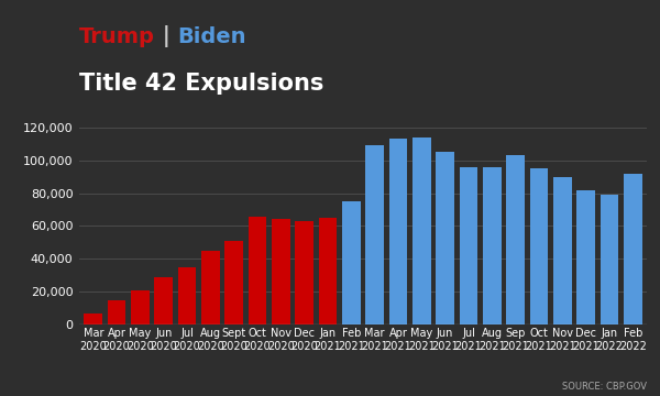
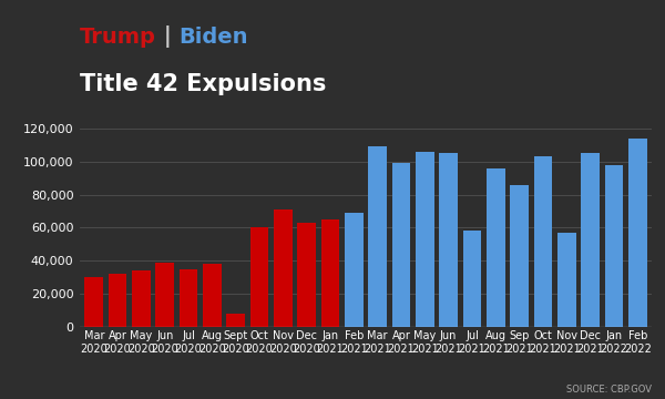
Mar 2020: 7,000 -> 30,000
Apr 2020: 15,000 -> 32,000
May 2020: 21,000 -> 34,000
Jun 2020: 29,000 -> 39,000
Aug 2020: 45,000 -> 38,000
Sept 2020: 51,000 -> 8,000
Oct 2020: 66,000 -> 60,000
Nov 2020: 64,000 -> 71,000
Feb 2021: 75,000 -> 69,000
Apr 2021: 113,000 -> 99,000
May 2021: 114,000 -> 106,000
Jul 2021: 96,000 -> 58,000
Sep 2021: 103,000 -> 86,000
Oct 2021: 95,000 -> 103,000
Nov 2021: 90,000 -> 57,000
Dec 2021: 82,000 -> 105,000
Jan 2022: 79,000 -> 98,000
Feb 2022: 92,000 -> 114,000
